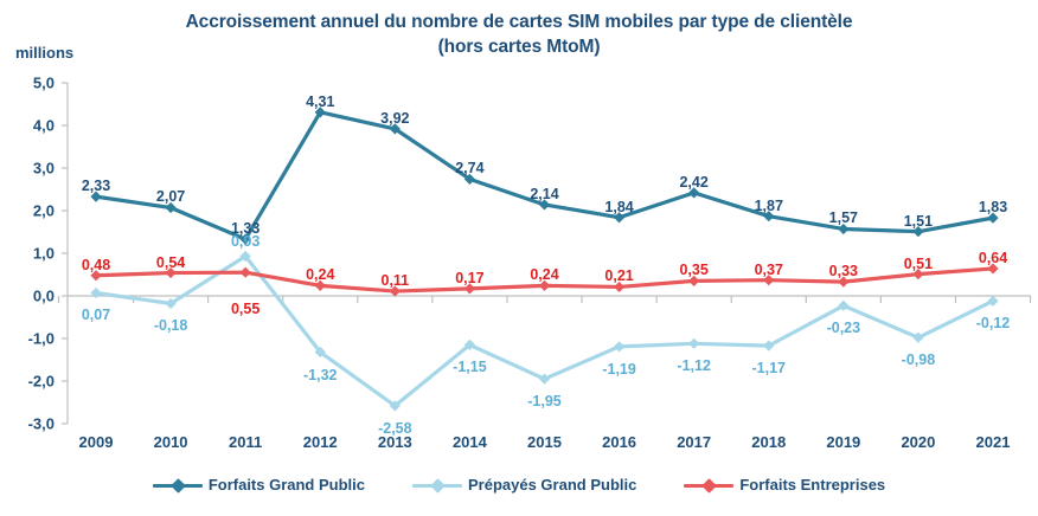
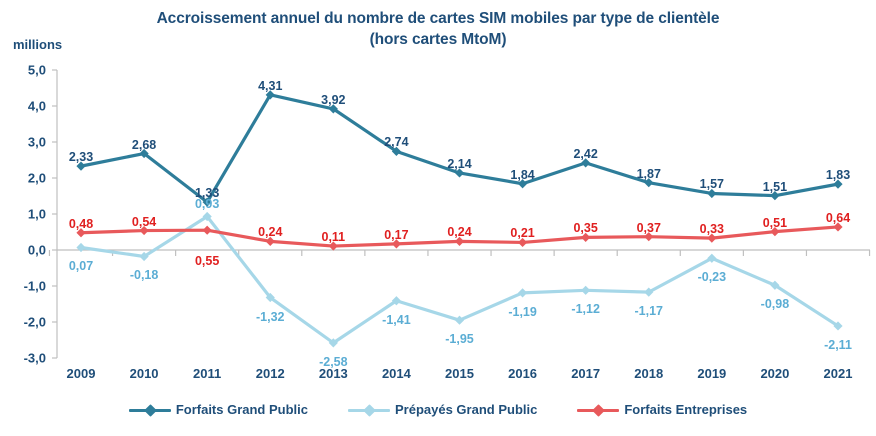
Forfaits Grand Public/2010: 2,07 -> 2,68
Prépayés Grand Public/2014: -1,15 -> -1,41
Prépayés Grand Public/2021: -0,12 -> -2,11
